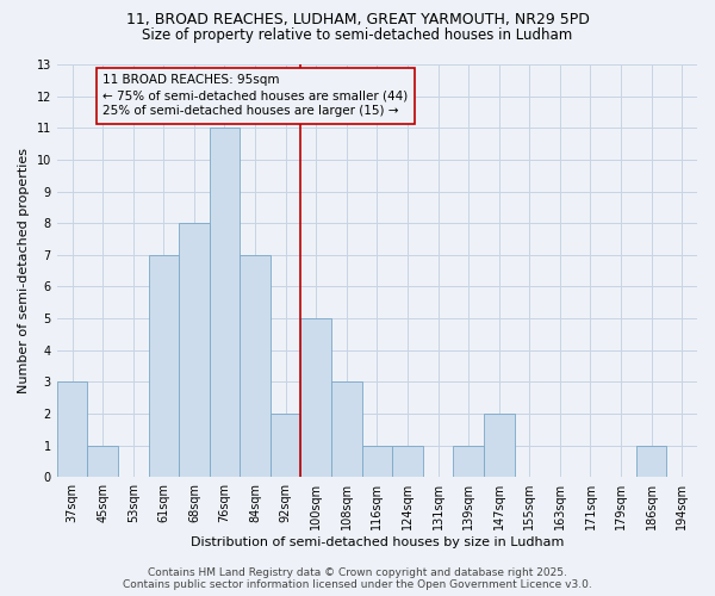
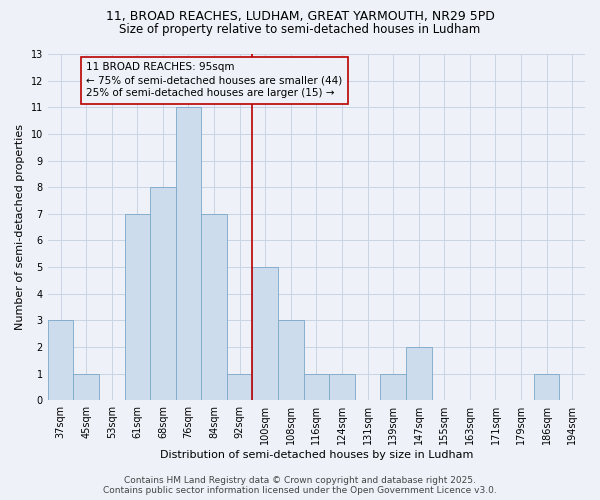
92sqm: 2 -> 1
